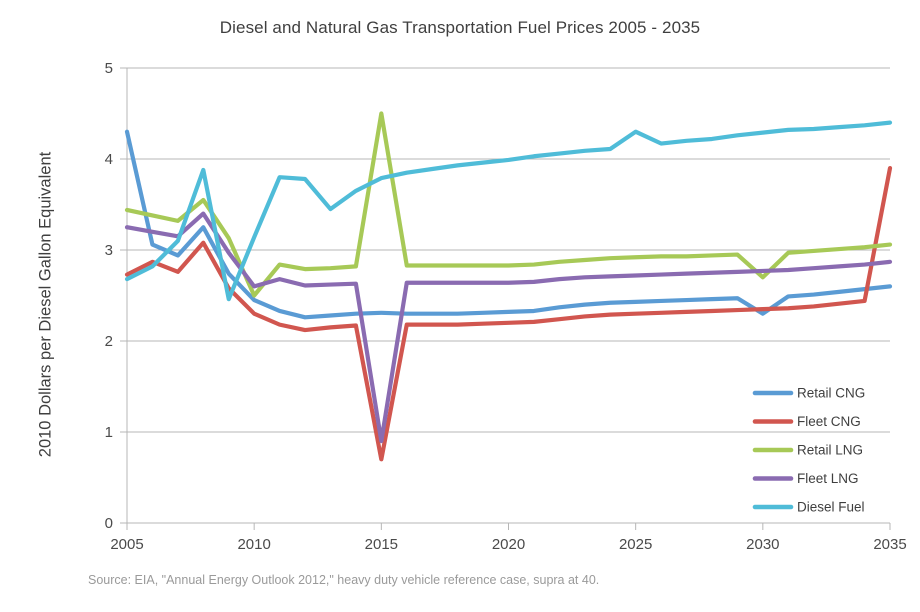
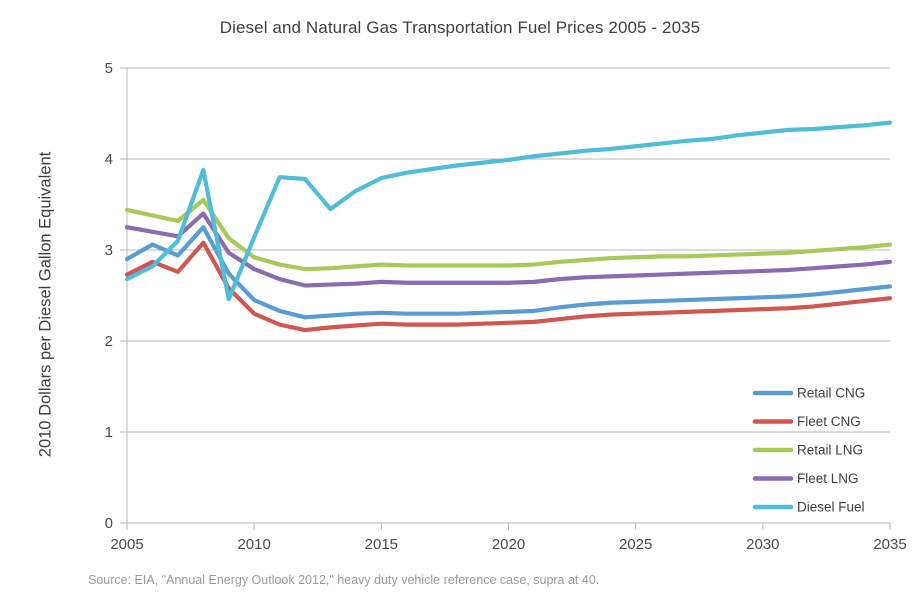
Retail CNG/2005: 4.3 -> 2.9
Retail LNG/2010: 2.5 -> 2.9
Fleet LNG/2010: 2.6 -> 2.8
Fleet CNG/2015: 0.7 -> 2.2
Retail LNG/2015: 4.5 -> 2.8
Fleet LNG/2015: 0.9 -> 2.6
Diesel Fuel/2025: 4.3 -> 4.1
Retail CNG/2030: 2.3 -> 2.5
Retail LNG/2030: 2.7 -> 3.0
Fleet CNG/2035: 3.9 -> 2.5
